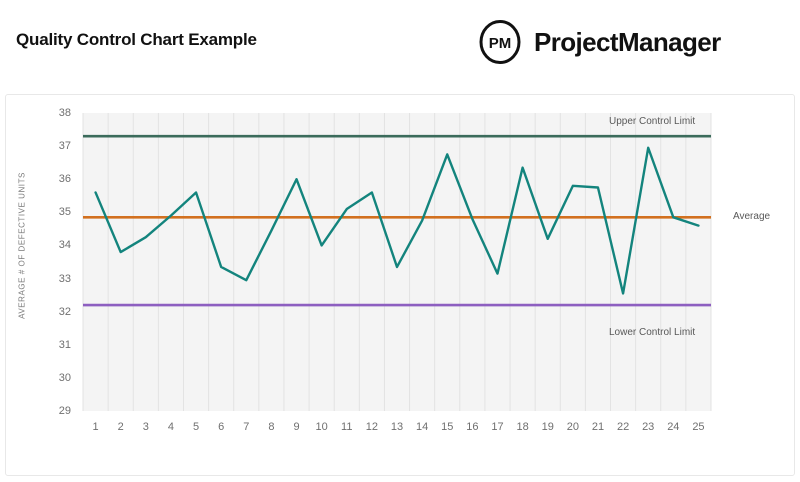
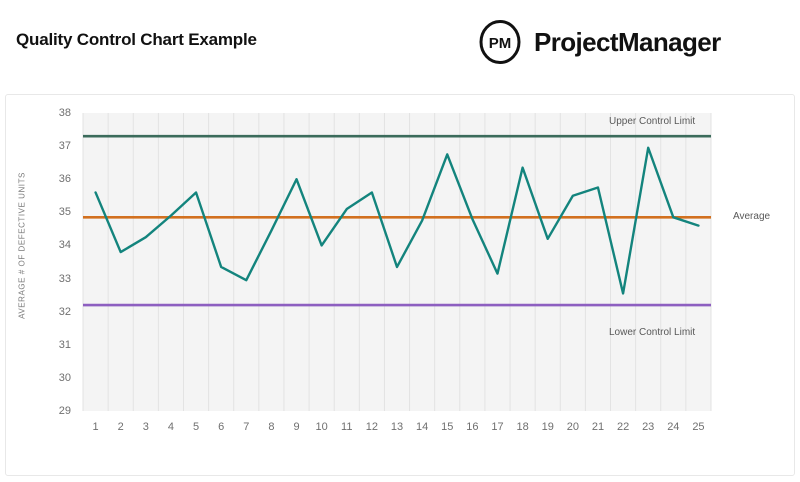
20: 35.8 -> 35.5
